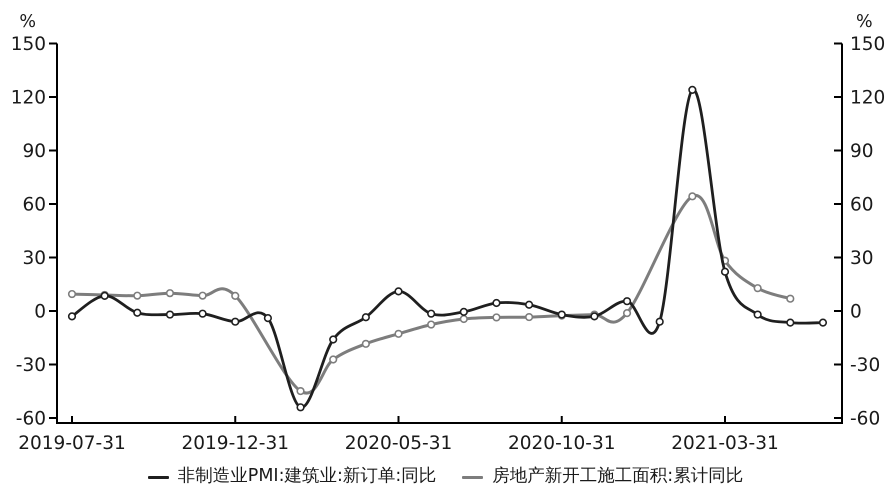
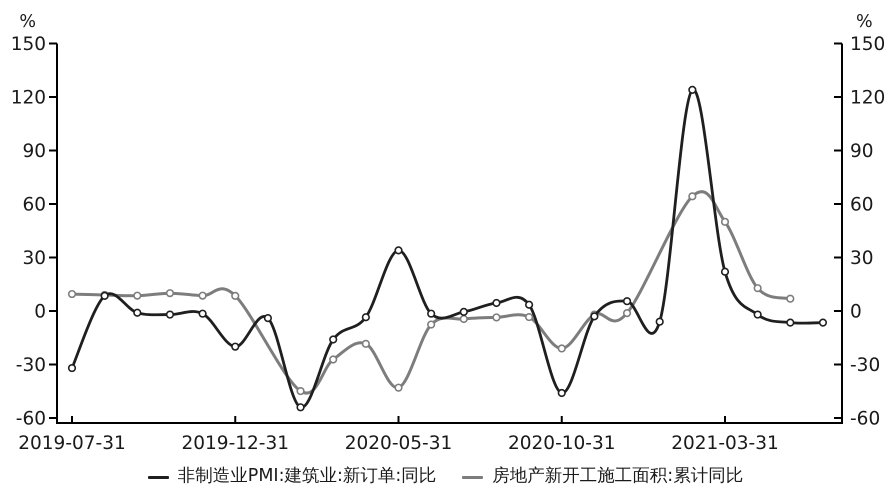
非制造业PMI:建筑业:新订单:同比/2019-07-31: -3 -> -32
非制造业PMI:建筑业:新订单:同比/2019-12-31: -6 -> -20
非制造业PMI:建筑业:新订单:同比/2020-05-31: 11 -> 34
房地产新开工施工面积:累计同比/2020-05-31: -13 -> -43
非制造业PMI:建筑业:新订单:同比/2020-10-31: -2 -> -46
房地产新开工施工面积:累计同比/2020-10-31: -3 -> -21
房地产新开工施工面积:累计同比/2021-03-31: 28 -> 50
